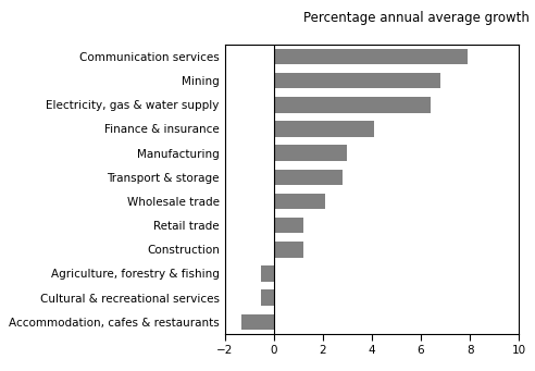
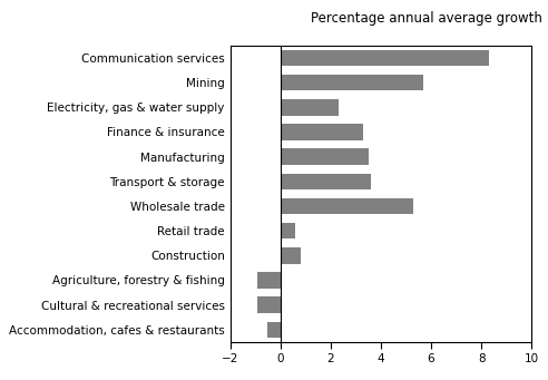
Communication services: 7.9 -> 8.3
Mining: 6.8 -> 5.7
Electricity, gas & water supply: 6.4 -> 2.3
Finance & insurance: 4.1 -> 3.3
Manufacturing: 3.0 -> 3.5
Transport & storage: 2.8 -> 3.6
Wholesale trade: 2.1 -> 5.3
Retail trade: 1.2 -> 0.6
Construction: 1.2 -> 0.8
Agriculture, forestry & fishing: -0.5 -> -0.9
Cultural & recreational services: -0.5 -> -0.9
Accommodation, cafes & restaurants: -1.3 -> -0.5
